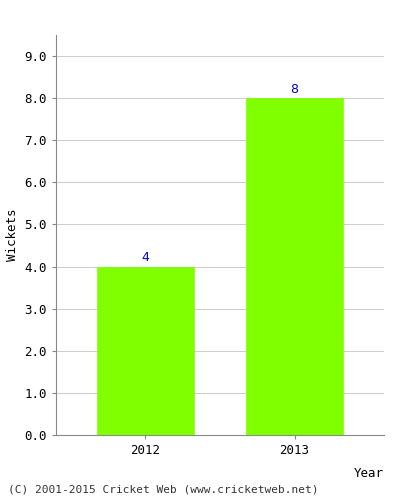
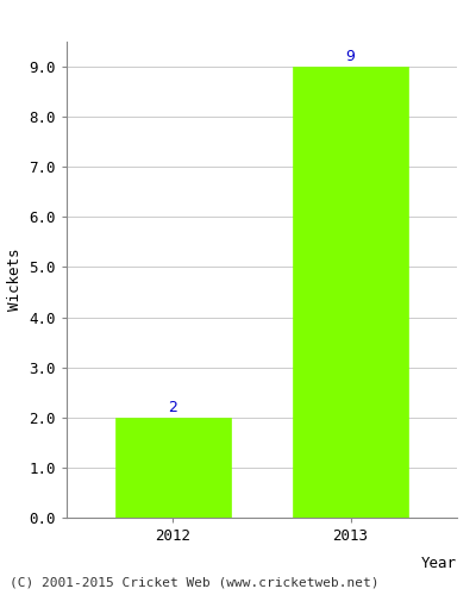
2012: 4 -> 2
2013: 8 -> 9
